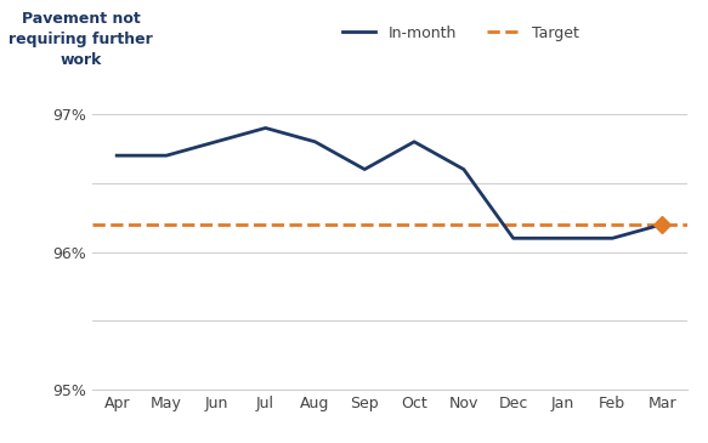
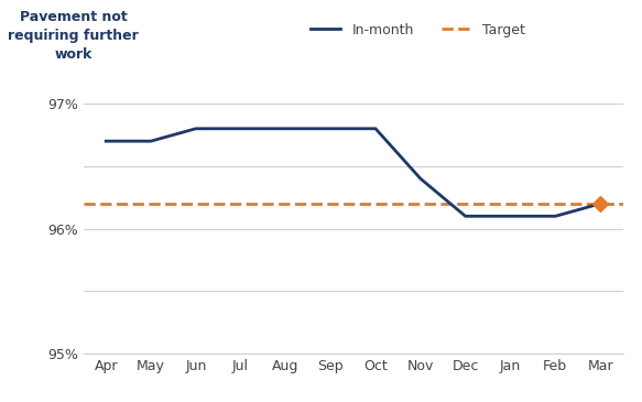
Jul: 96.9% -> 96.8%
Sep: 96.6% -> 96.8%
Nov: 96.6% -> 96.4%
